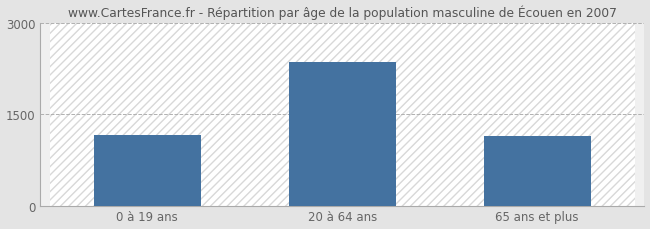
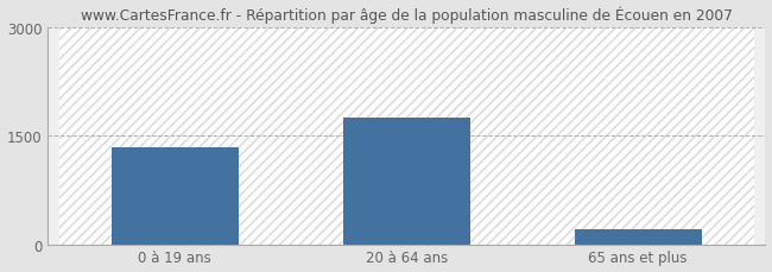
0 à 19 ans: 1160 -> 1340
20 à 64 ans: 2360 -> 1750
65 ans et plus: 1140 -> 200
